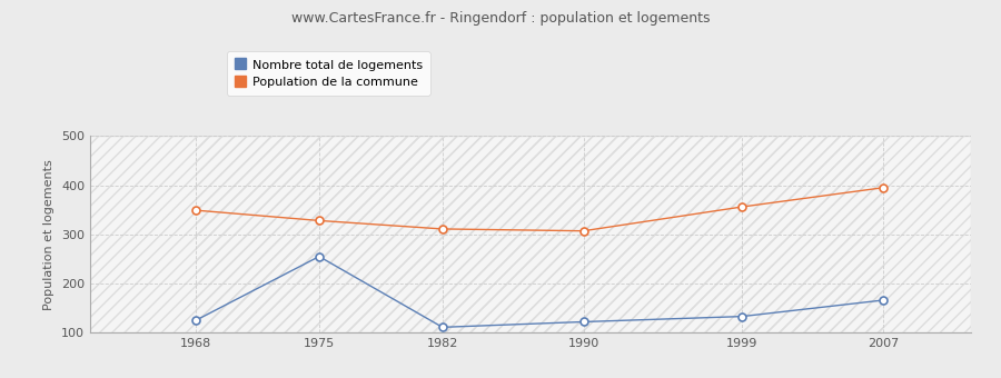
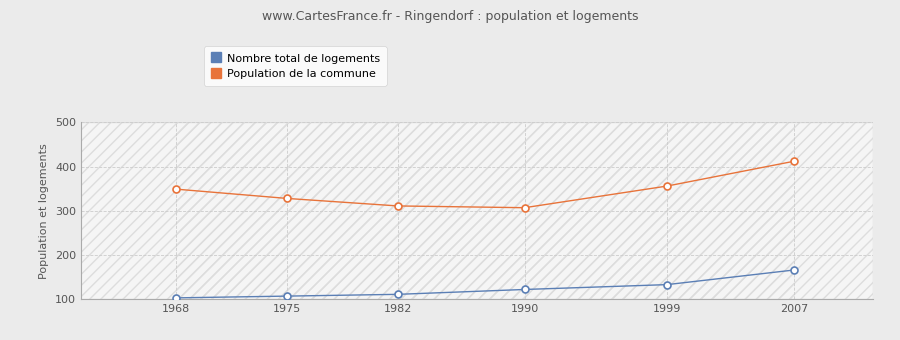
Nombre total de logements/1968: 125 -> 103
Nombre total de logements/1975: 255 -> 107
Population de la commune/2007: 395 -> 412
